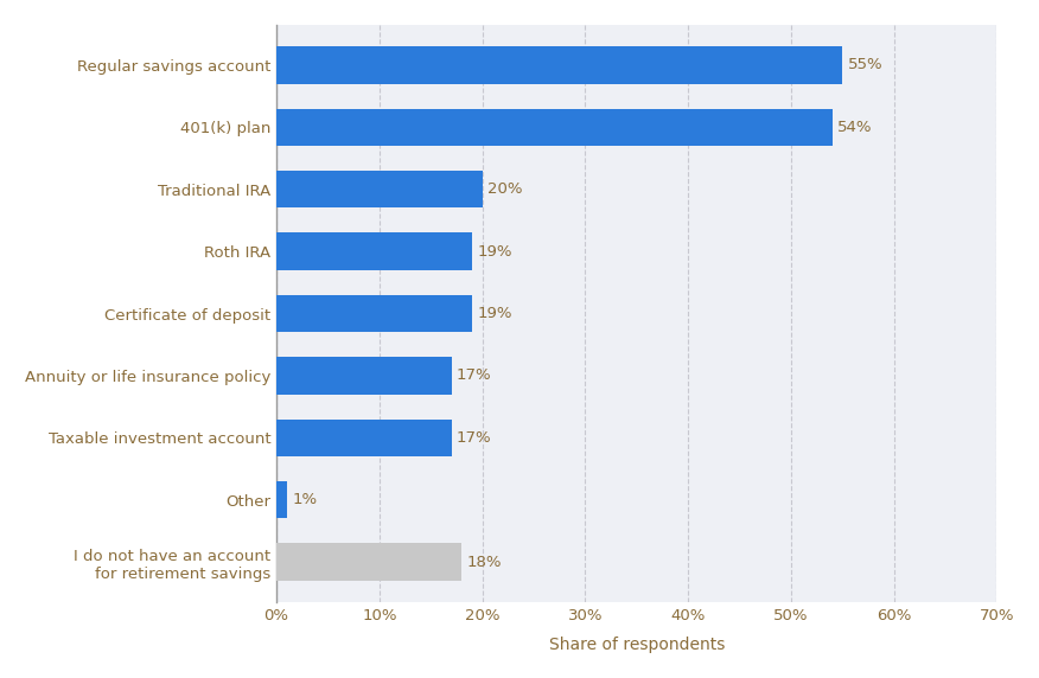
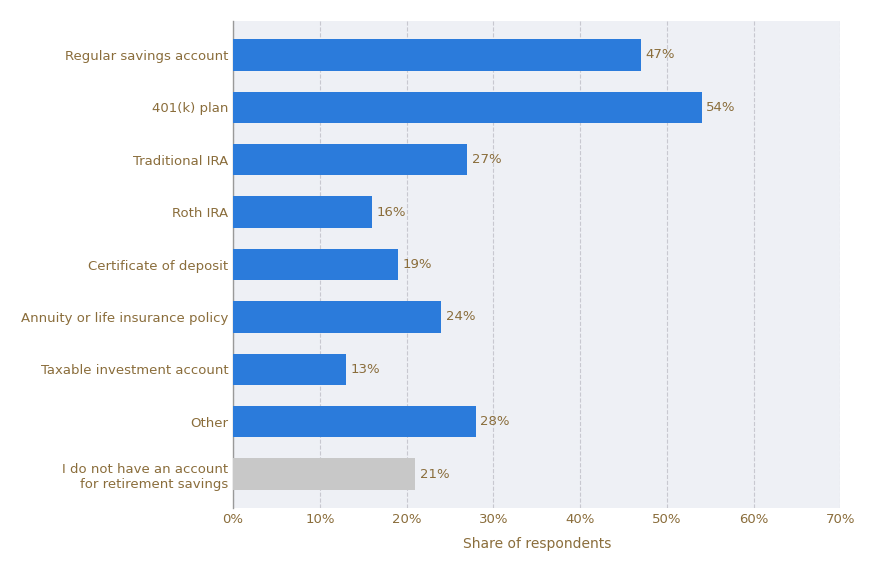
Regular savings account: 55% -> 47%
Traditional IRA: 20% -> 27%
Roth IRA: 19% -> 16%
Annuity or life insurance policy: 17% -> 24%
Taxable investment account: 17% -> 13%
Other: 1% -> 28%
I do not have an account for retirement savings: 18% -> 21%
